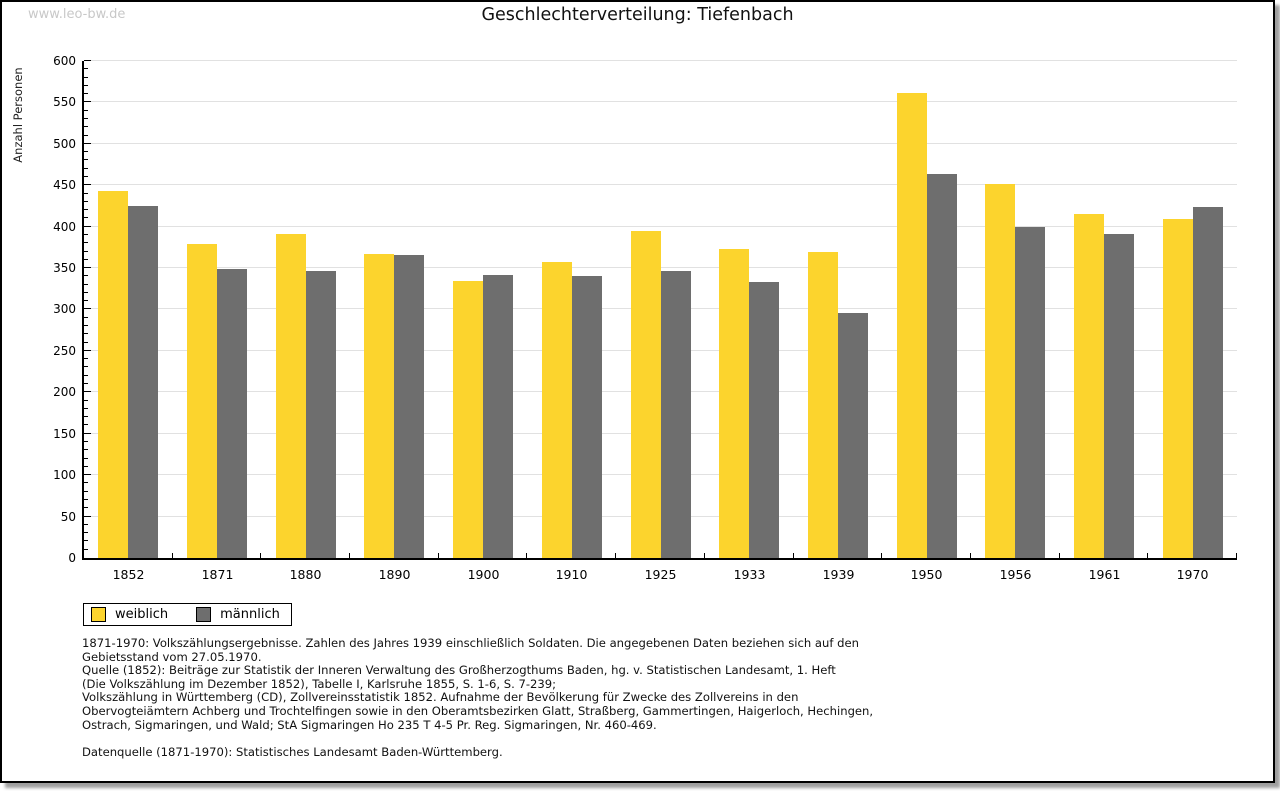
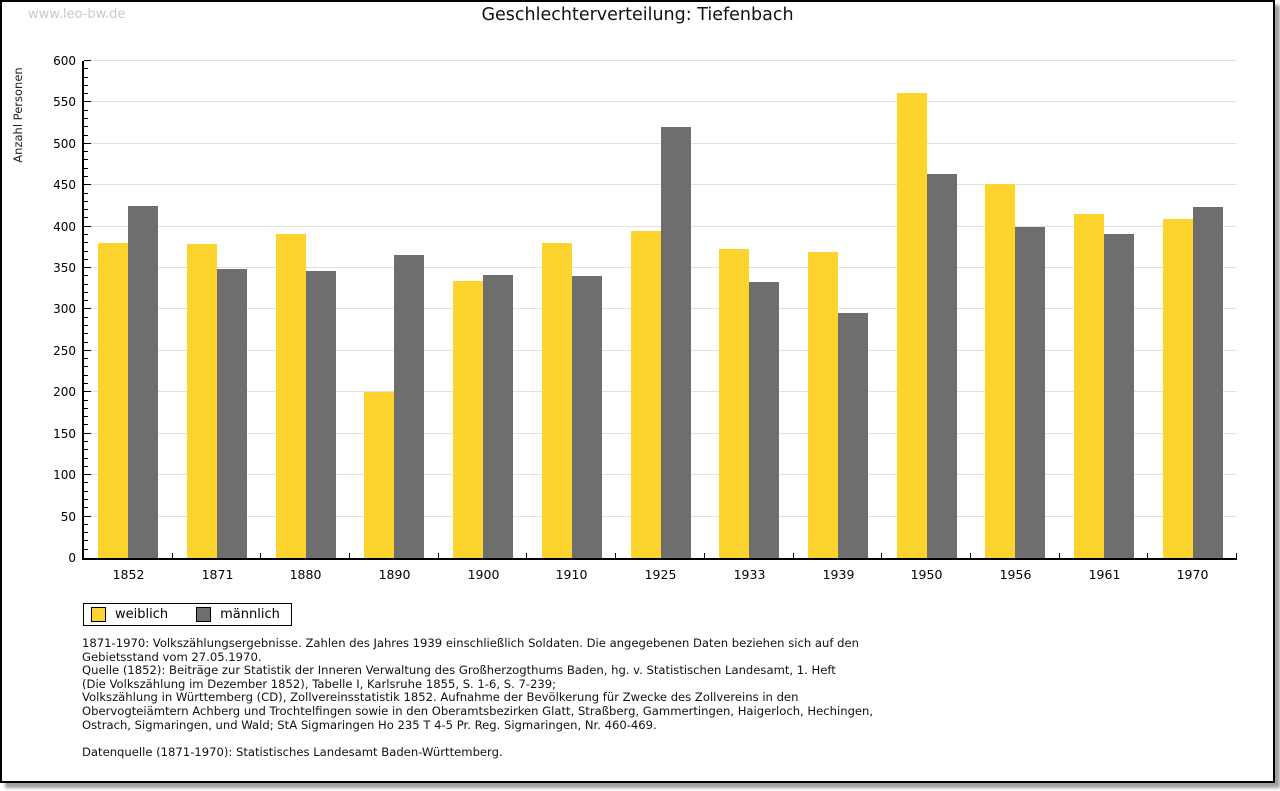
weiblich/1852: 440 -> 380
weiblich/1890: 370 -> 200
weiblich/1910: 360 -> 380
männlich/1925: 350 -> 520
